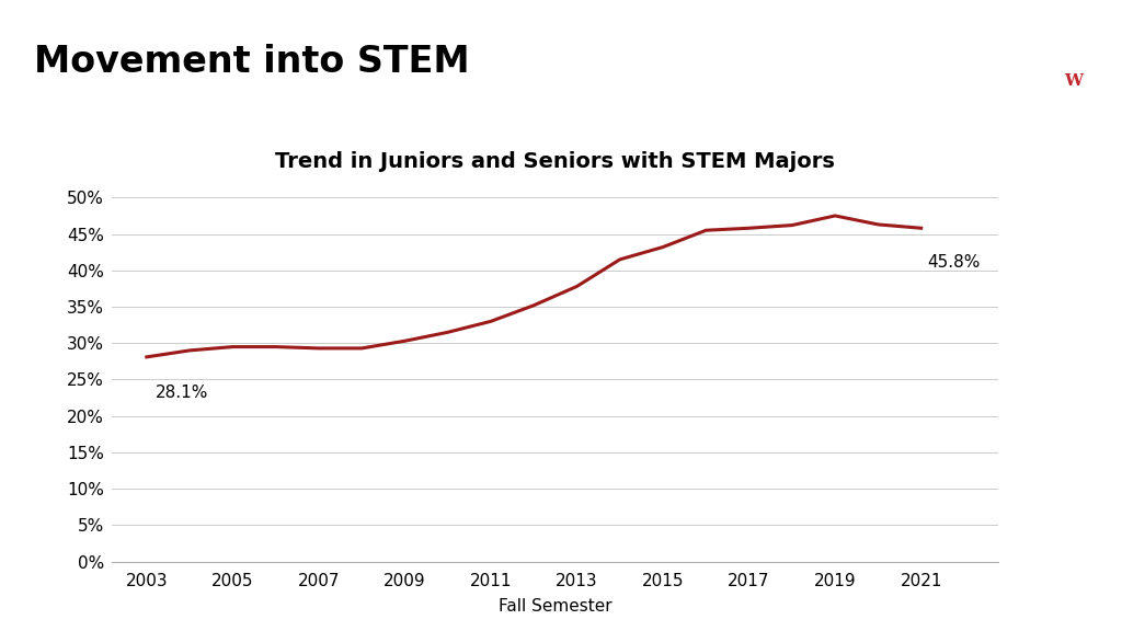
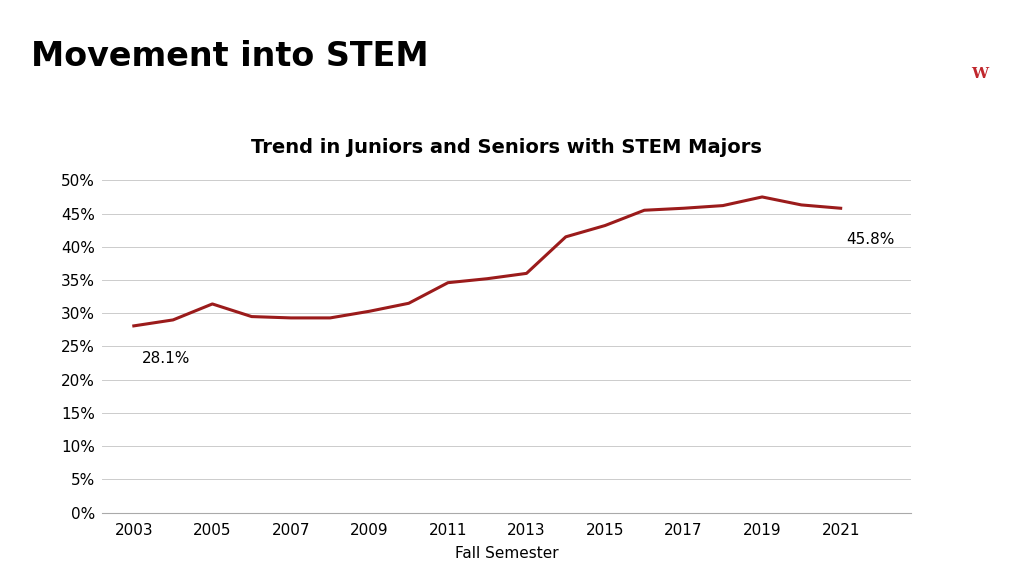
2005: 29.5% -> 31.4%
2011: 33.0% -> 34.6%
2013: 37.8% -> 36.0%
